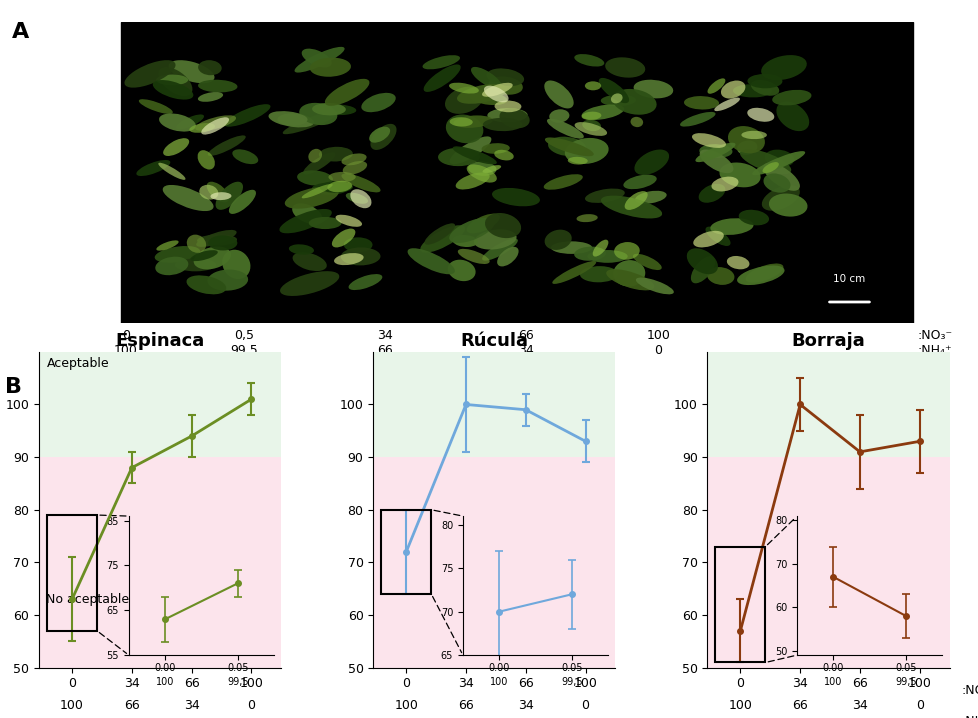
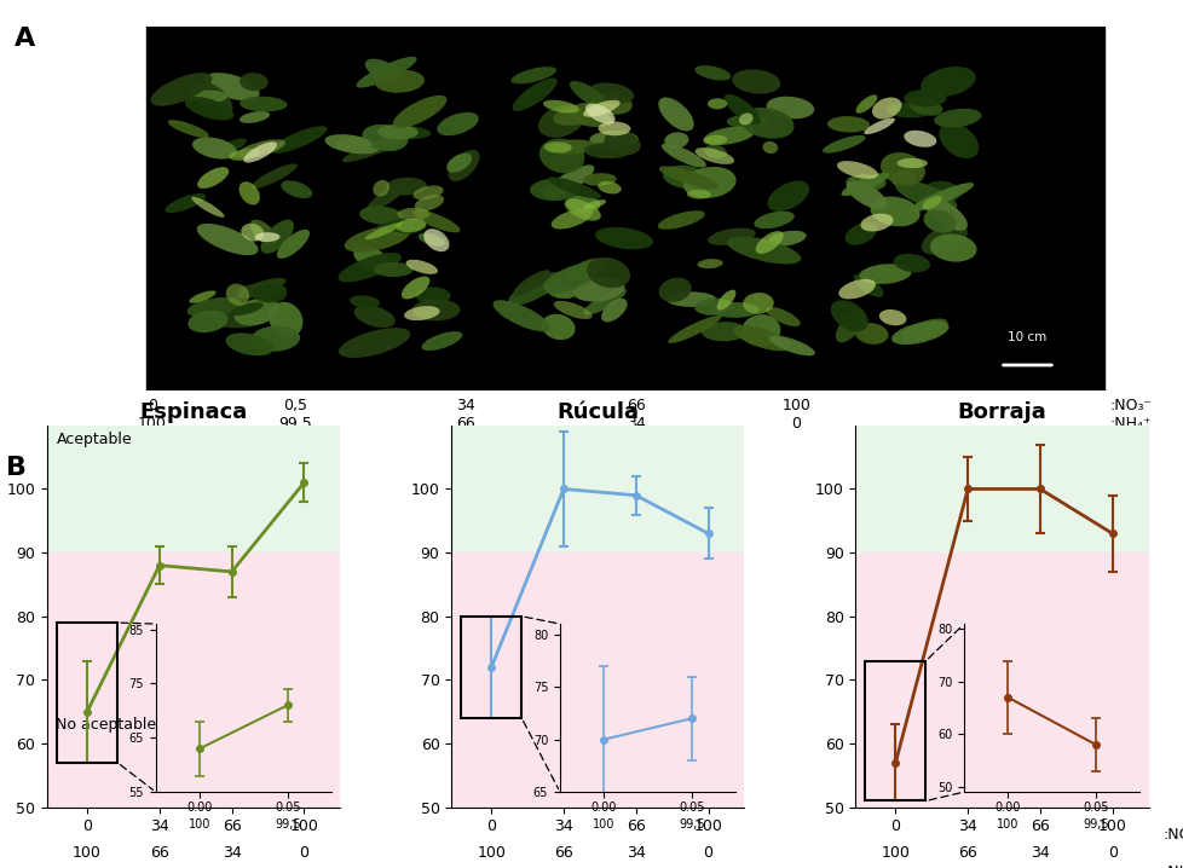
Espinaca/0: 63 -> 65
Espinaca/66: 94 -> 87
Borraja/66: 91 -> 100
